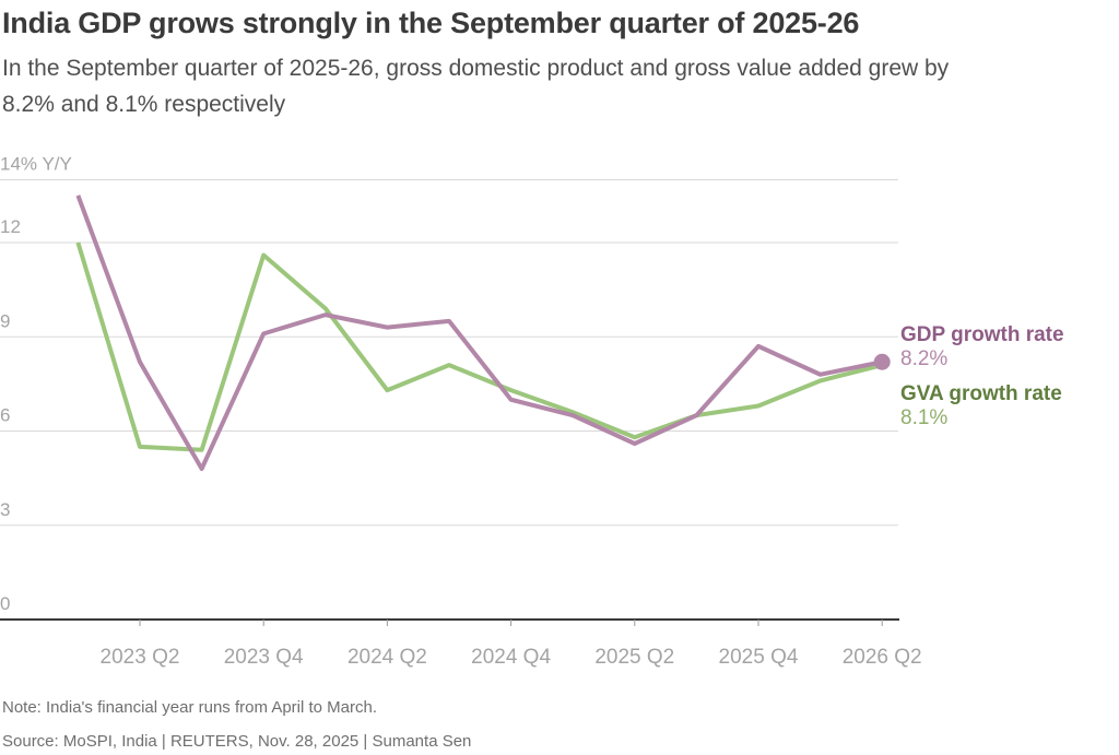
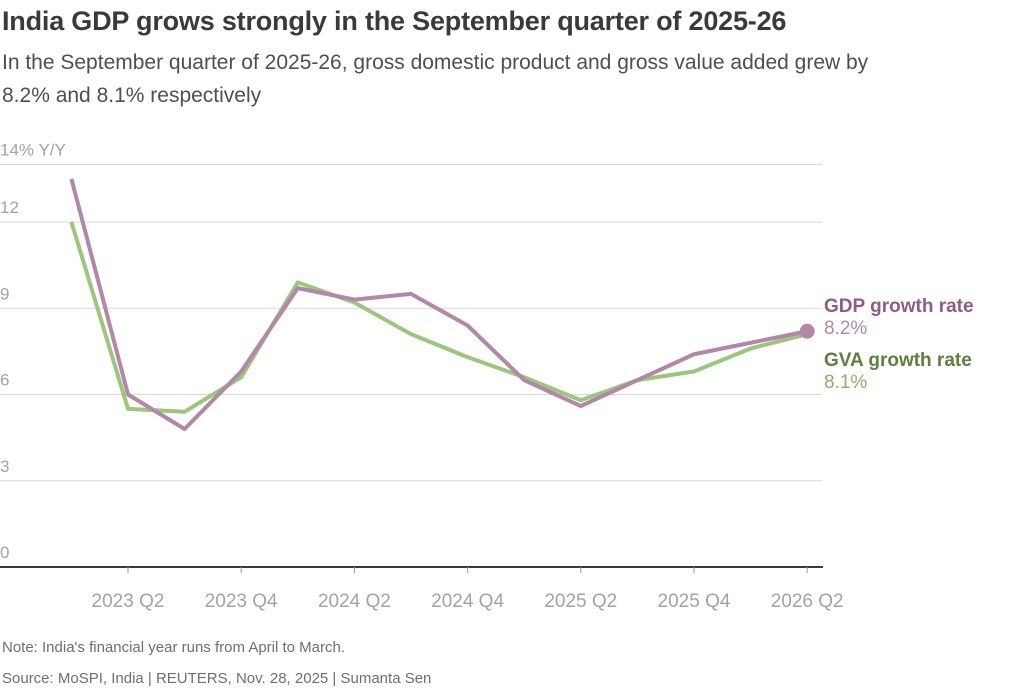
GDP growth rate/2023 Q2: 8.2 -> 6.0
GDP growth rate/2023 Q4: 9.1 -> 6.8
GVA growth rate/2023 Q4: 11.6 -> 6.6
GVA growth rate/2024 Q2: 7.3 -> 9.2
GDP growth rate/2024 Q4: 7.0 -> 8.4
GDP growth rate/2025 Q4: 8.7 -> 7.4
